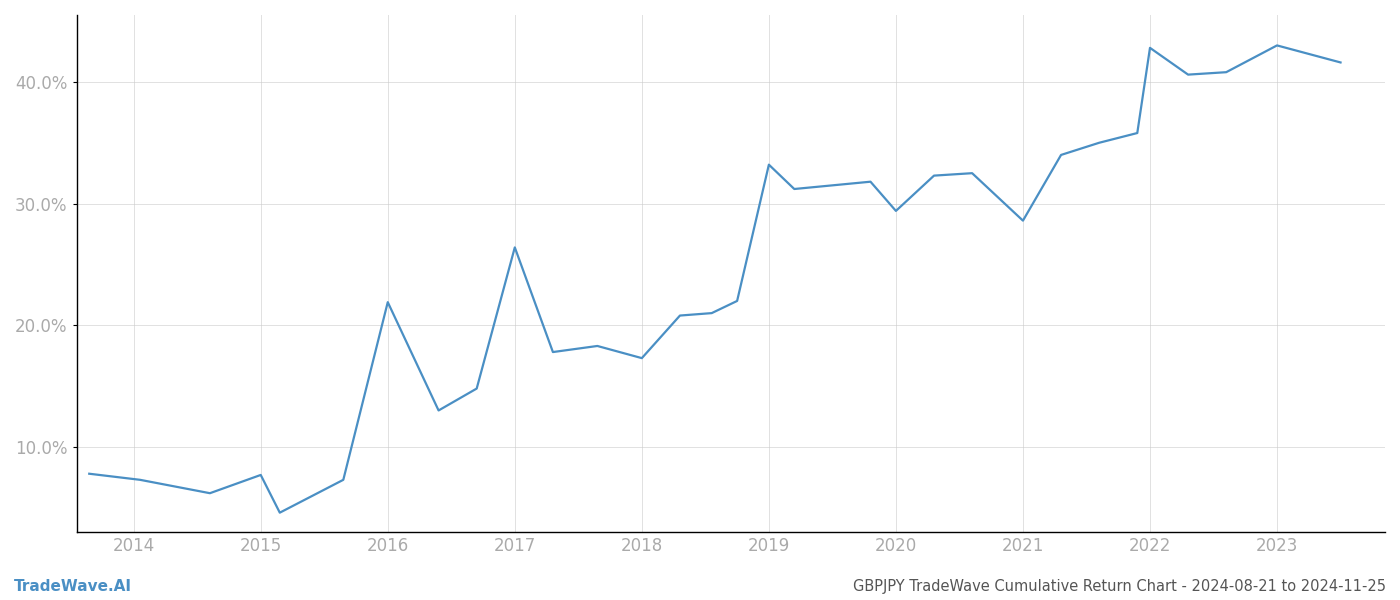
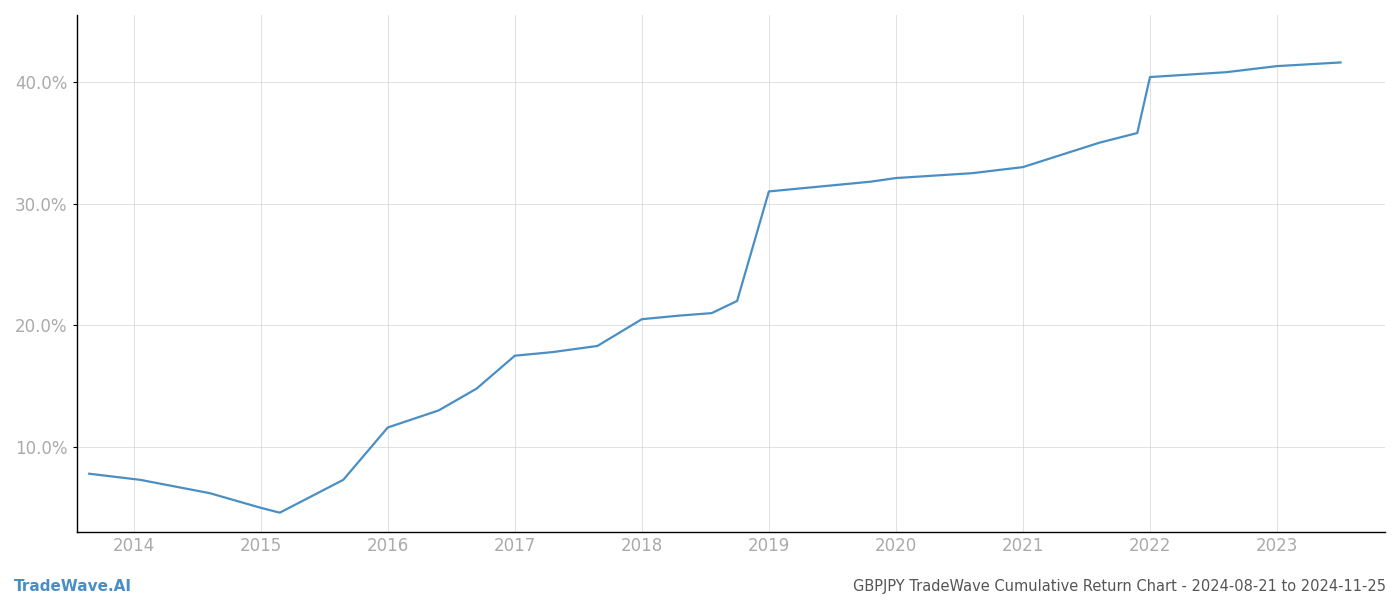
2015: 7.7% -> 5.0%
2016: 21.9% -> 11.6%
2017: 26.4% -> 17.5%
2018: 17.3% -> 20.5%
2019: 33.2% -> 31.0%
2020: 29.4% -> 32.1%
2021: 28.6% -> 33.0%
2022: 42.8% -> 40.4%
2023: 43.0% -> 41.3%
